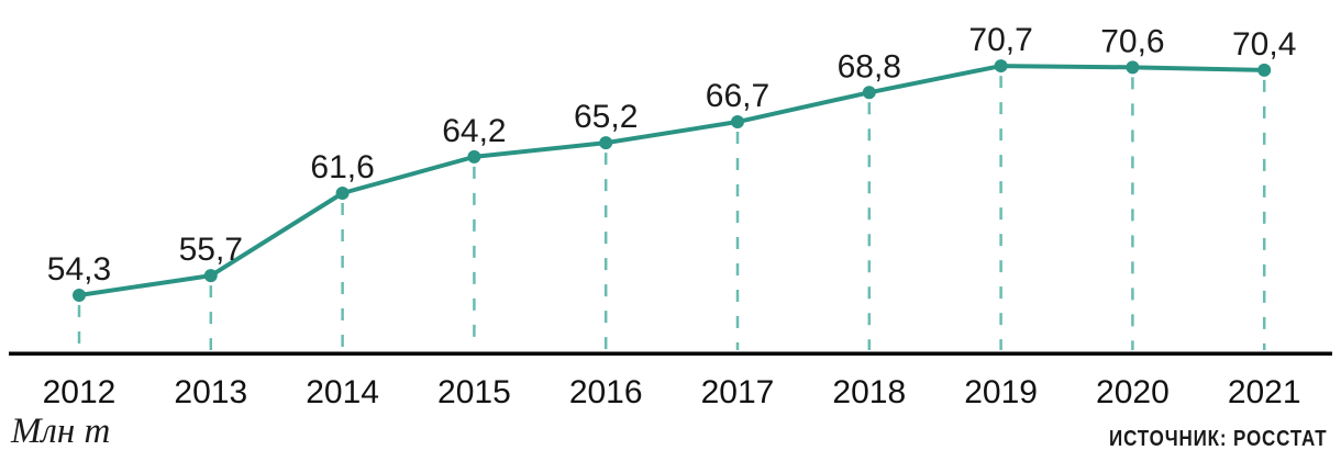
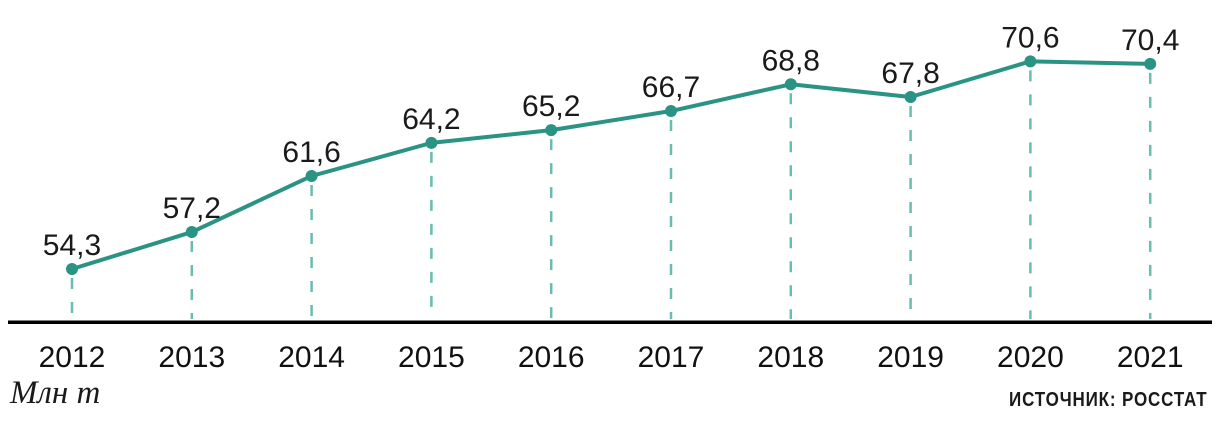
2013: 55,7 -> 57,2
2019: 70,7 -> 67,8
